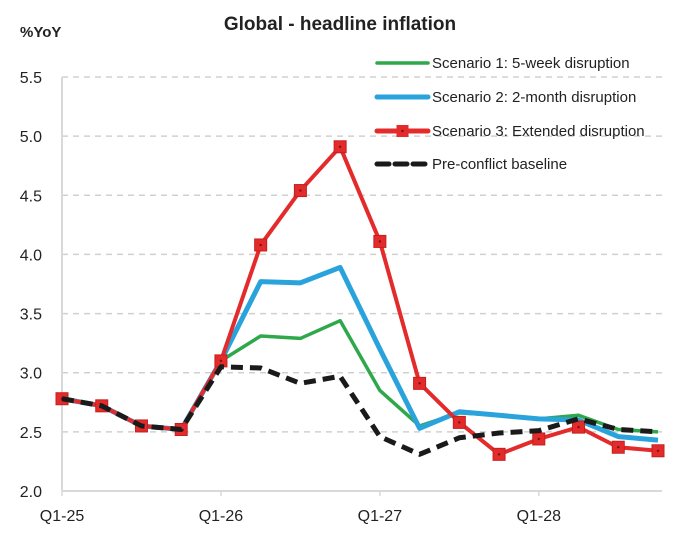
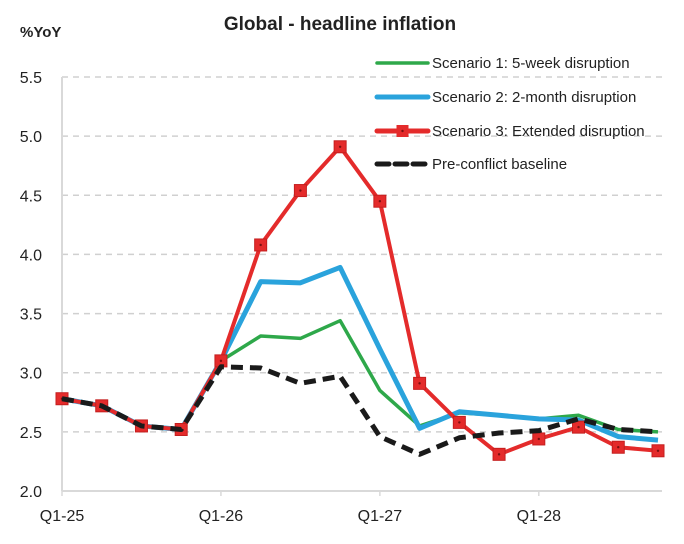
Scenario 3: Extended disruption/Q1-27: 4.11 -> 4.45
